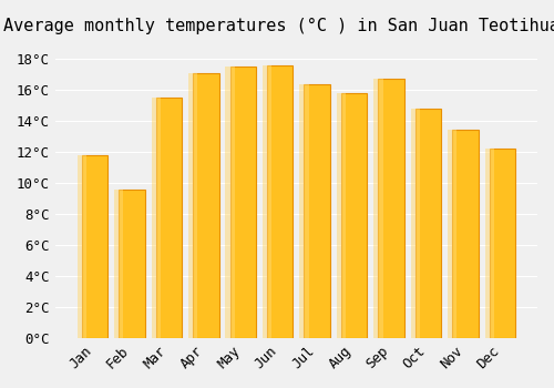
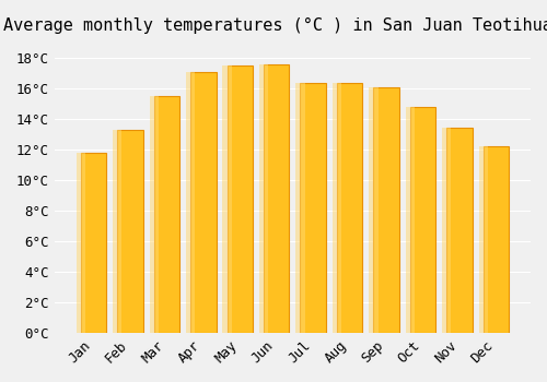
Feb: 9.6°C -> 13.3°C
Aug: 15.8°C -> 16.4°C
Sep: 16.7°C -> 16.1°C
